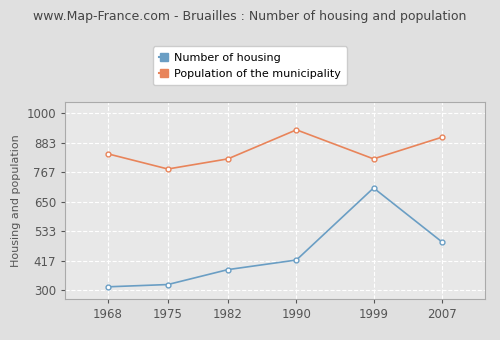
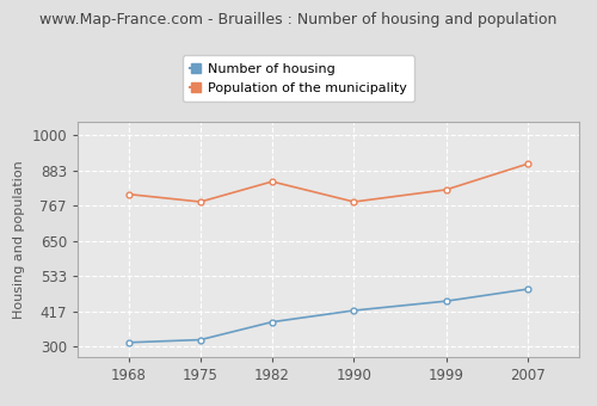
Population of the municipality/1968: 840 -> 805
Population of the municipality/1982: 820 -> 847
Population of the municipality/1990: 935 -> 780
Number of housing/1999: 705 -> 451
